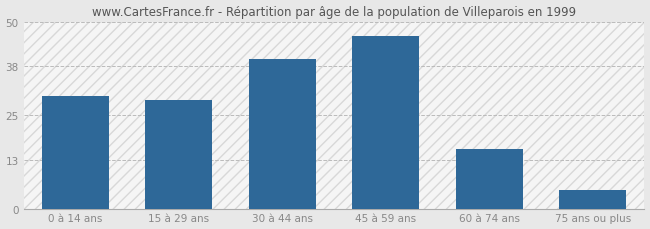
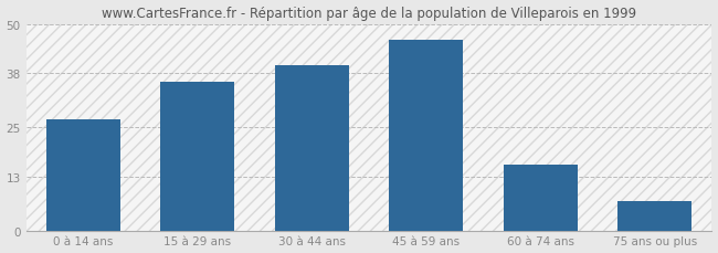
0 à 14 ans: 30 -> 27
15 à 29 ans: 29 -> 36
75 ans ou plus: 5 -> 7
